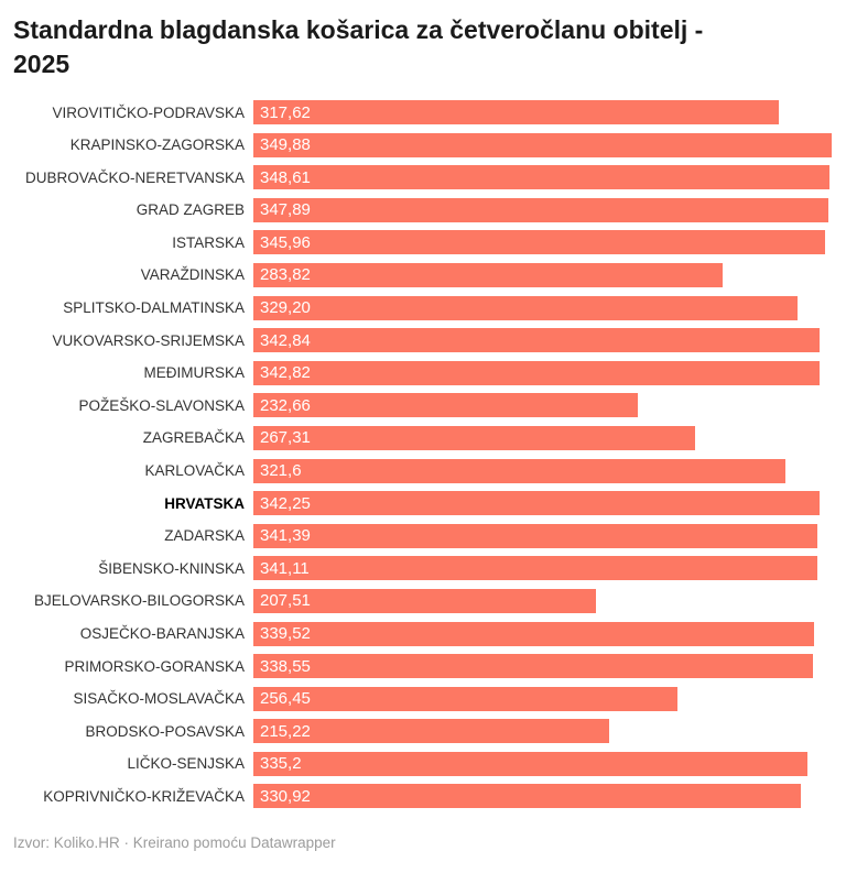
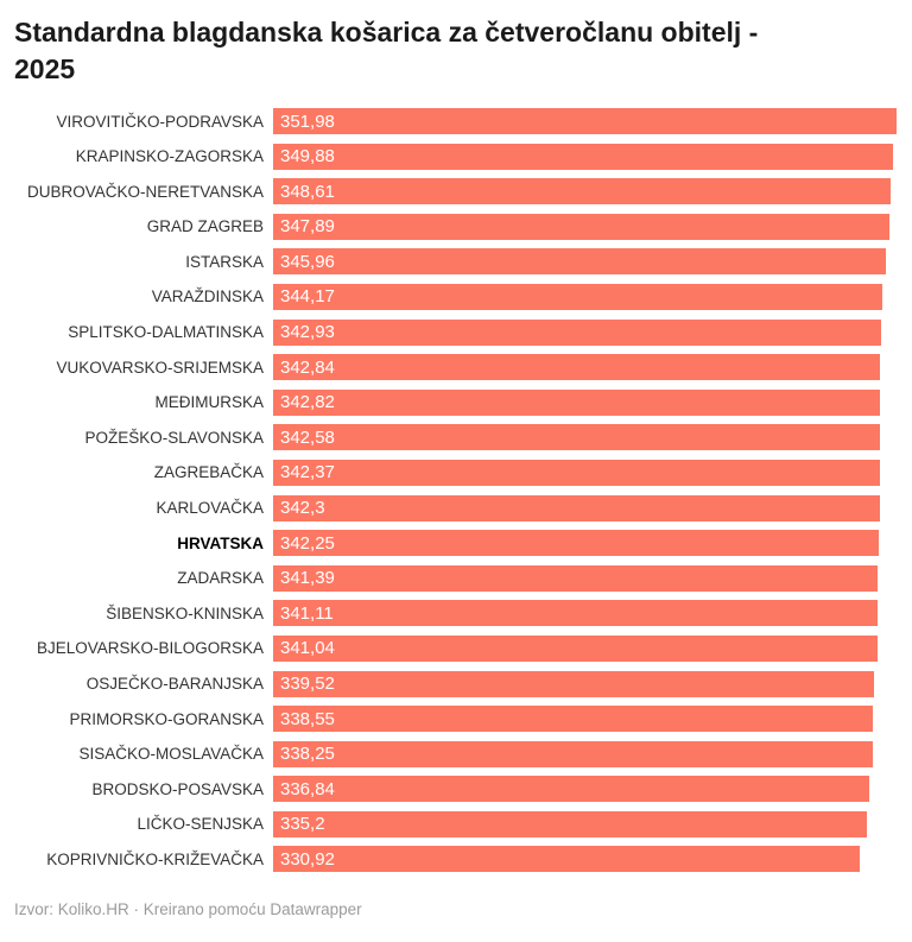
VIROVITIČKO-PODRAVSKA: 317,62 -> 351,98
VARAŽDINSKA: 283,82 -> 344,17
SPLITSKO-DALMATINSKA: 329,20 -> 342,93
POŽEŠKO-SLAVONSKA: 232,66 -> 342,58
ZAGREBAČKA: 267,31 -> 342,37
KARLOVAČKA: 321,6 -> 342,3
BJELOVARSKO-BILOGORSKA: 207,51 -> 341,04
SISAČKO-MOSLAVAČKA: 256,45 -> 338,25
BRODSKO-POSAVSKA: 215,22 -> 336,84
